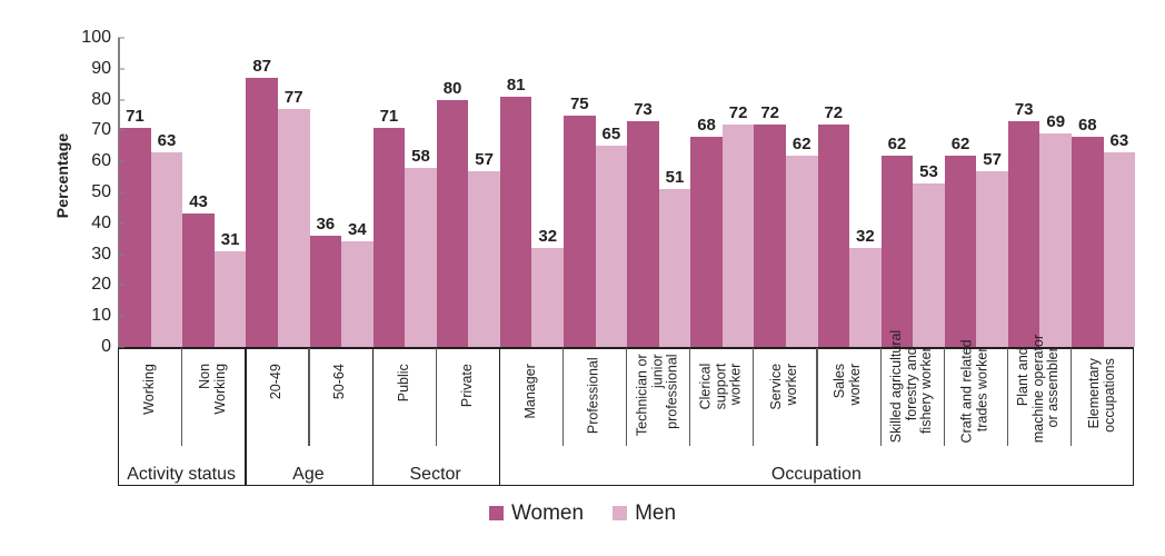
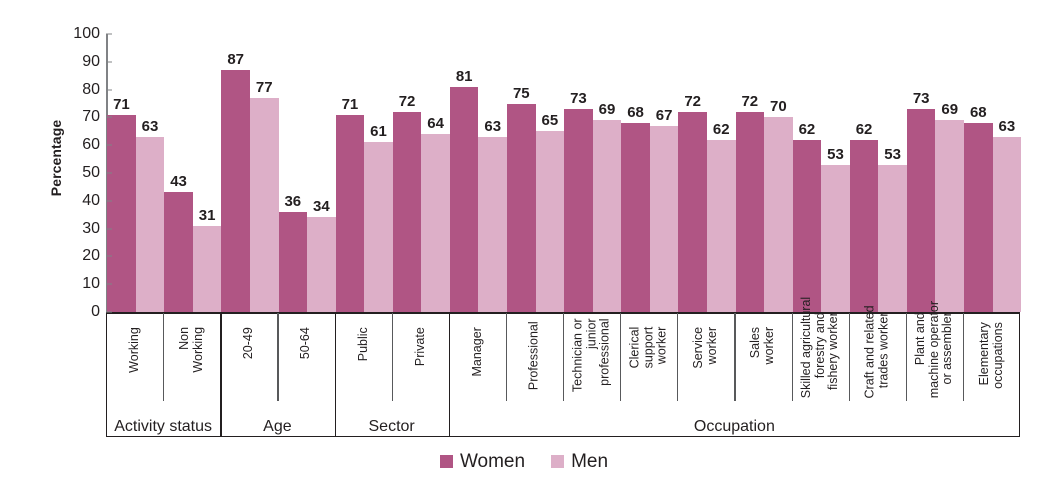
Men/Public: 58 -> 61
Women/Private: 80 -> 72
Men/Private: 57 -> 64
Men/Manager: 32 -> 63
Men/Technician or junior professional: 51 -> 69
Men/Clerical support worker: 72 -> 67
Men/Sales worker: 32 -> 70
Men/Craft and related trades worker: 57 -> 53
